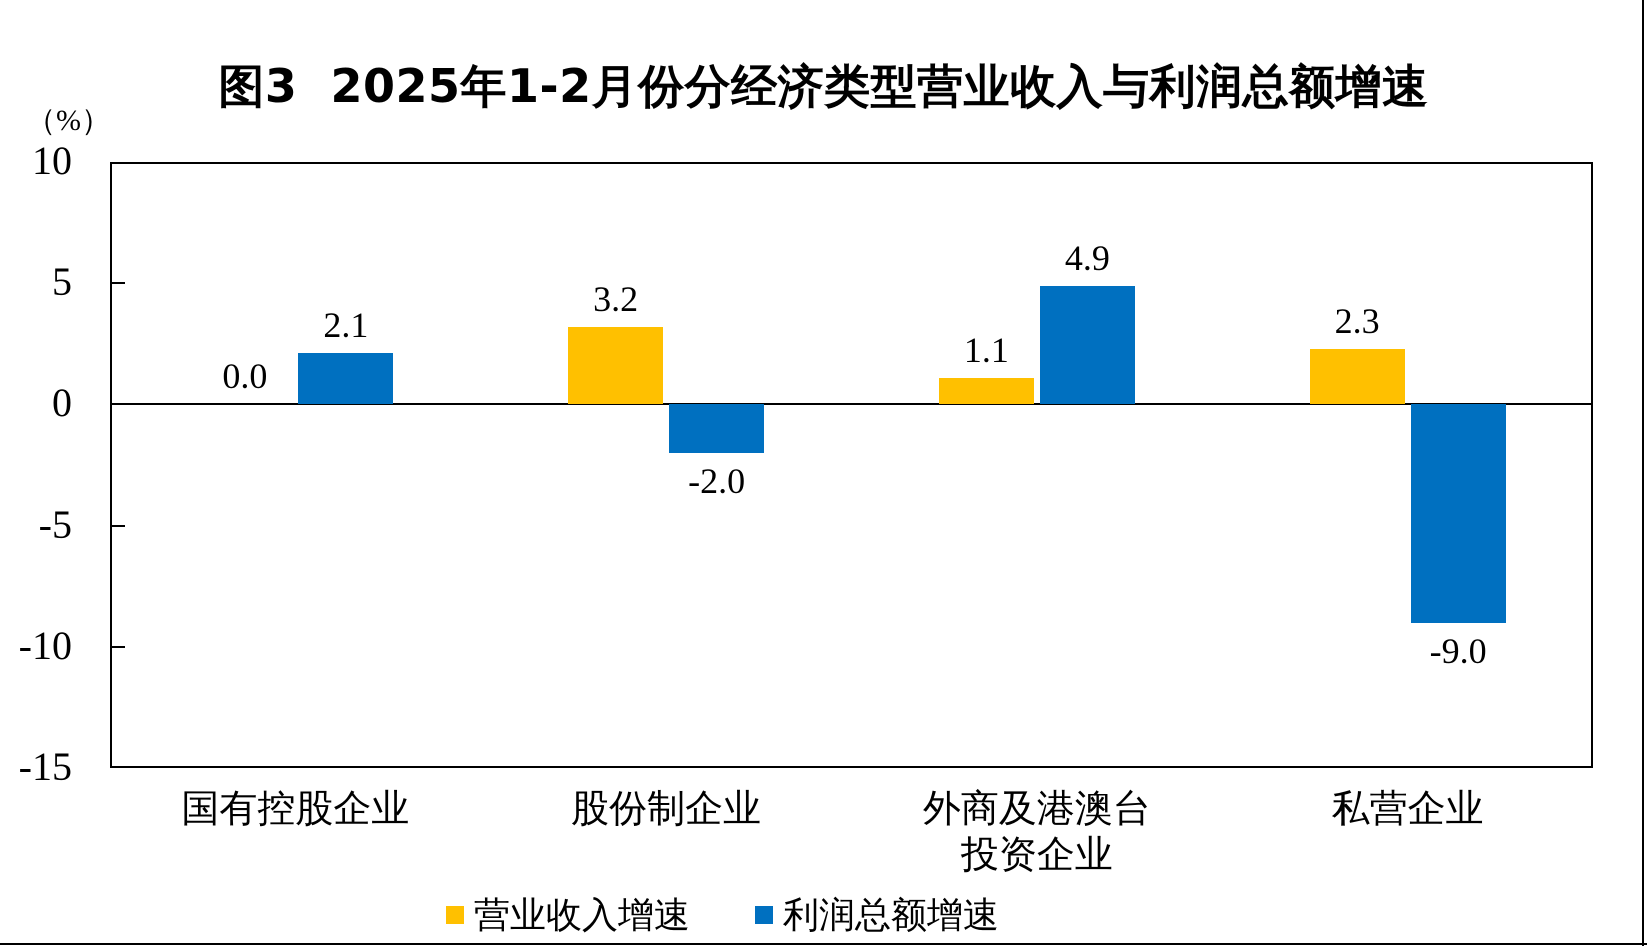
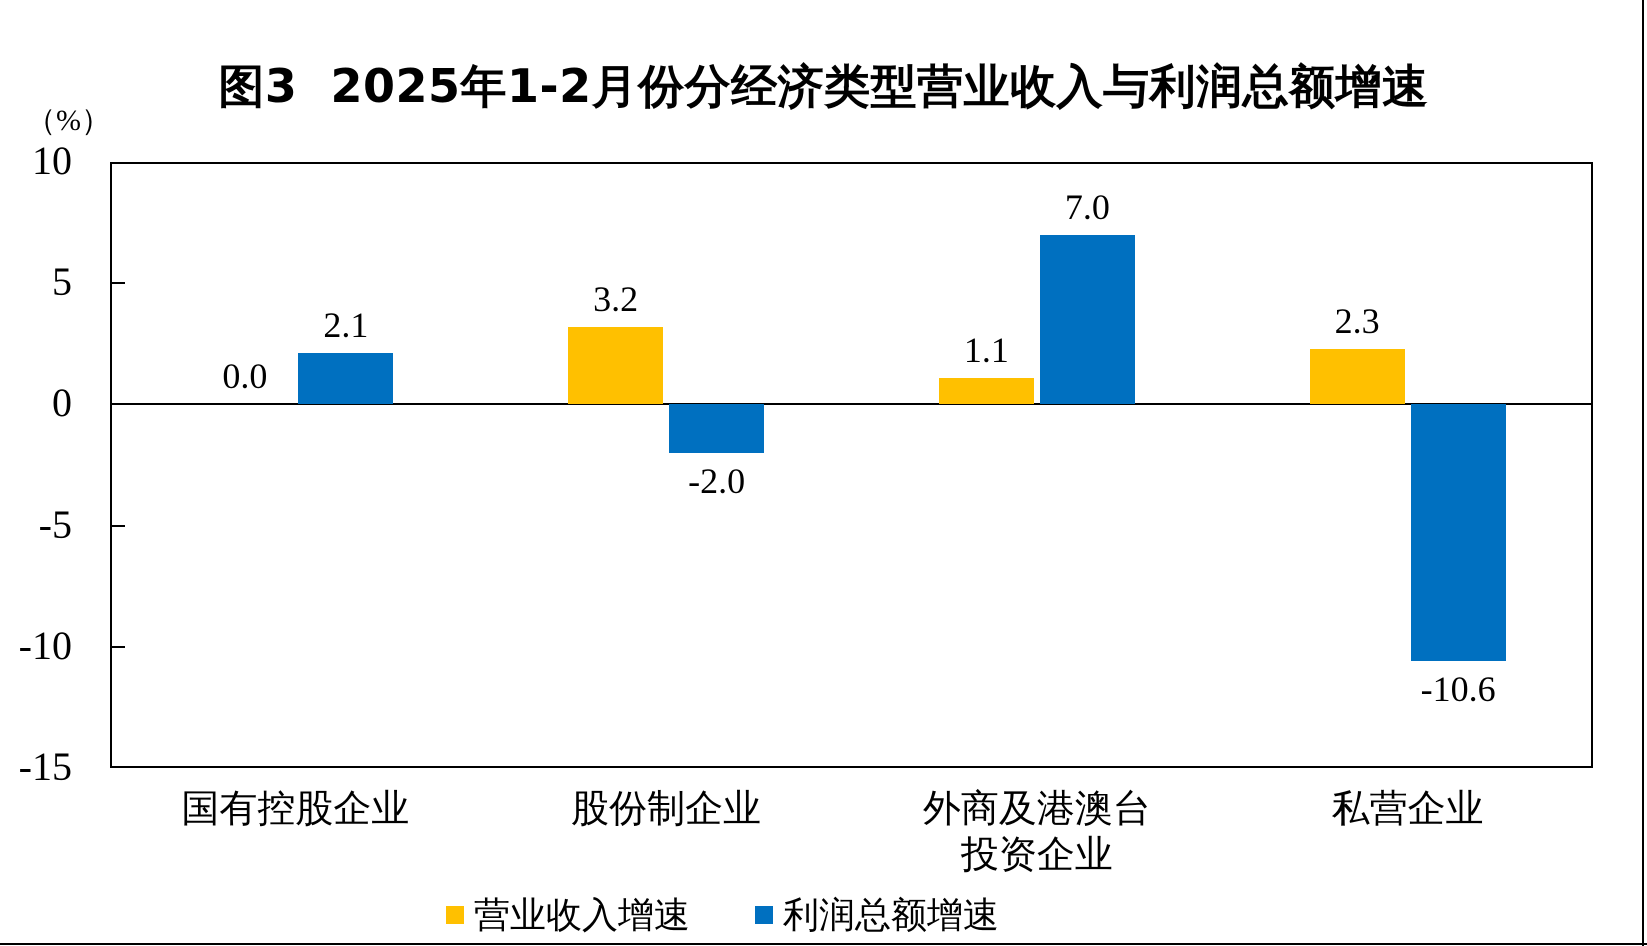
利润总额增速/外商及港澳台投资企业: 4.9 -> 7.0
利润总额增速/私营企业: -9.0 -> -10.6
